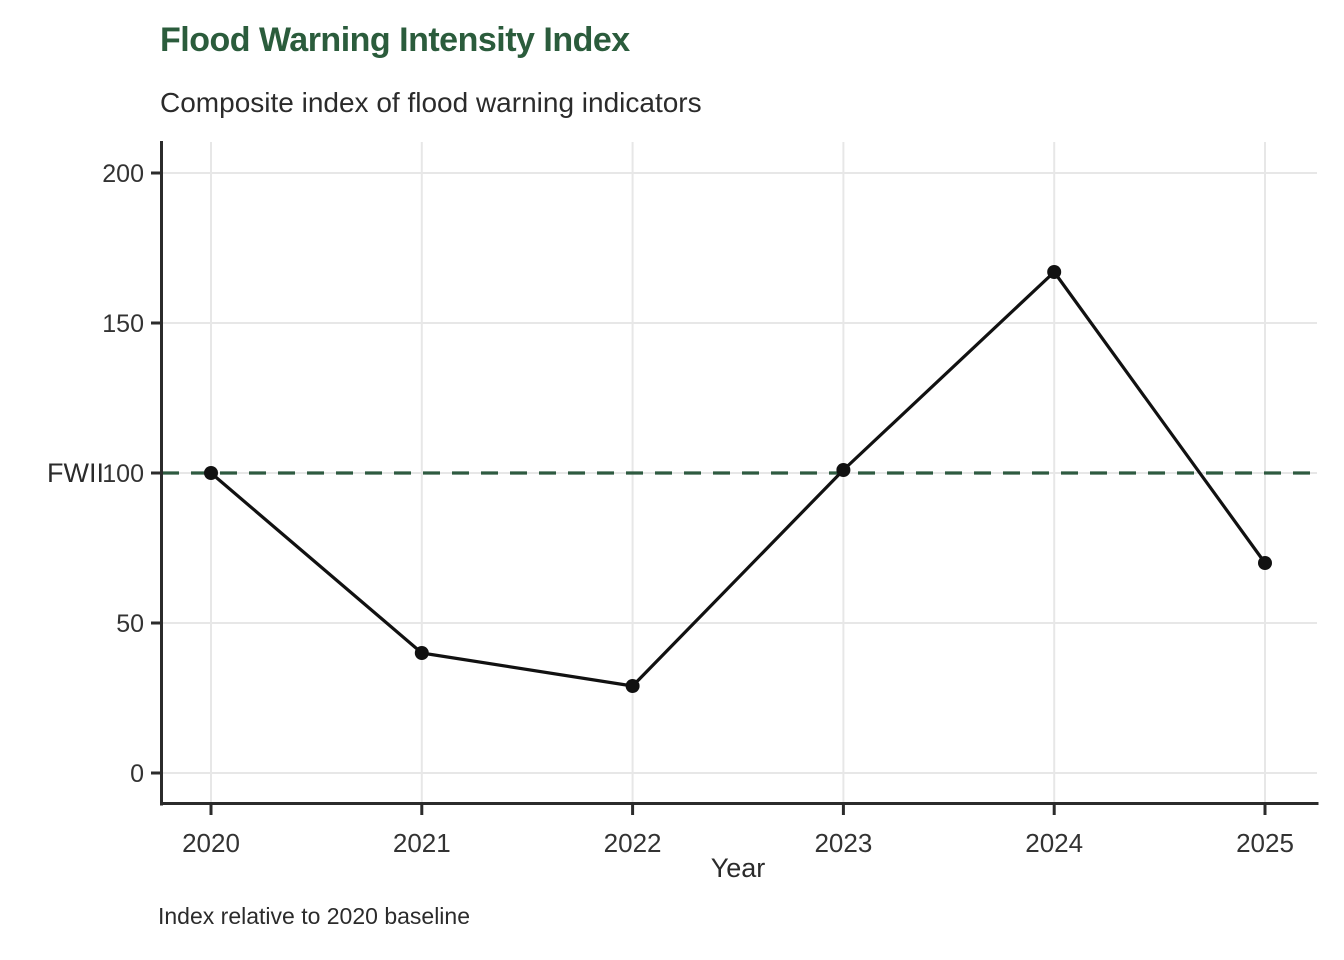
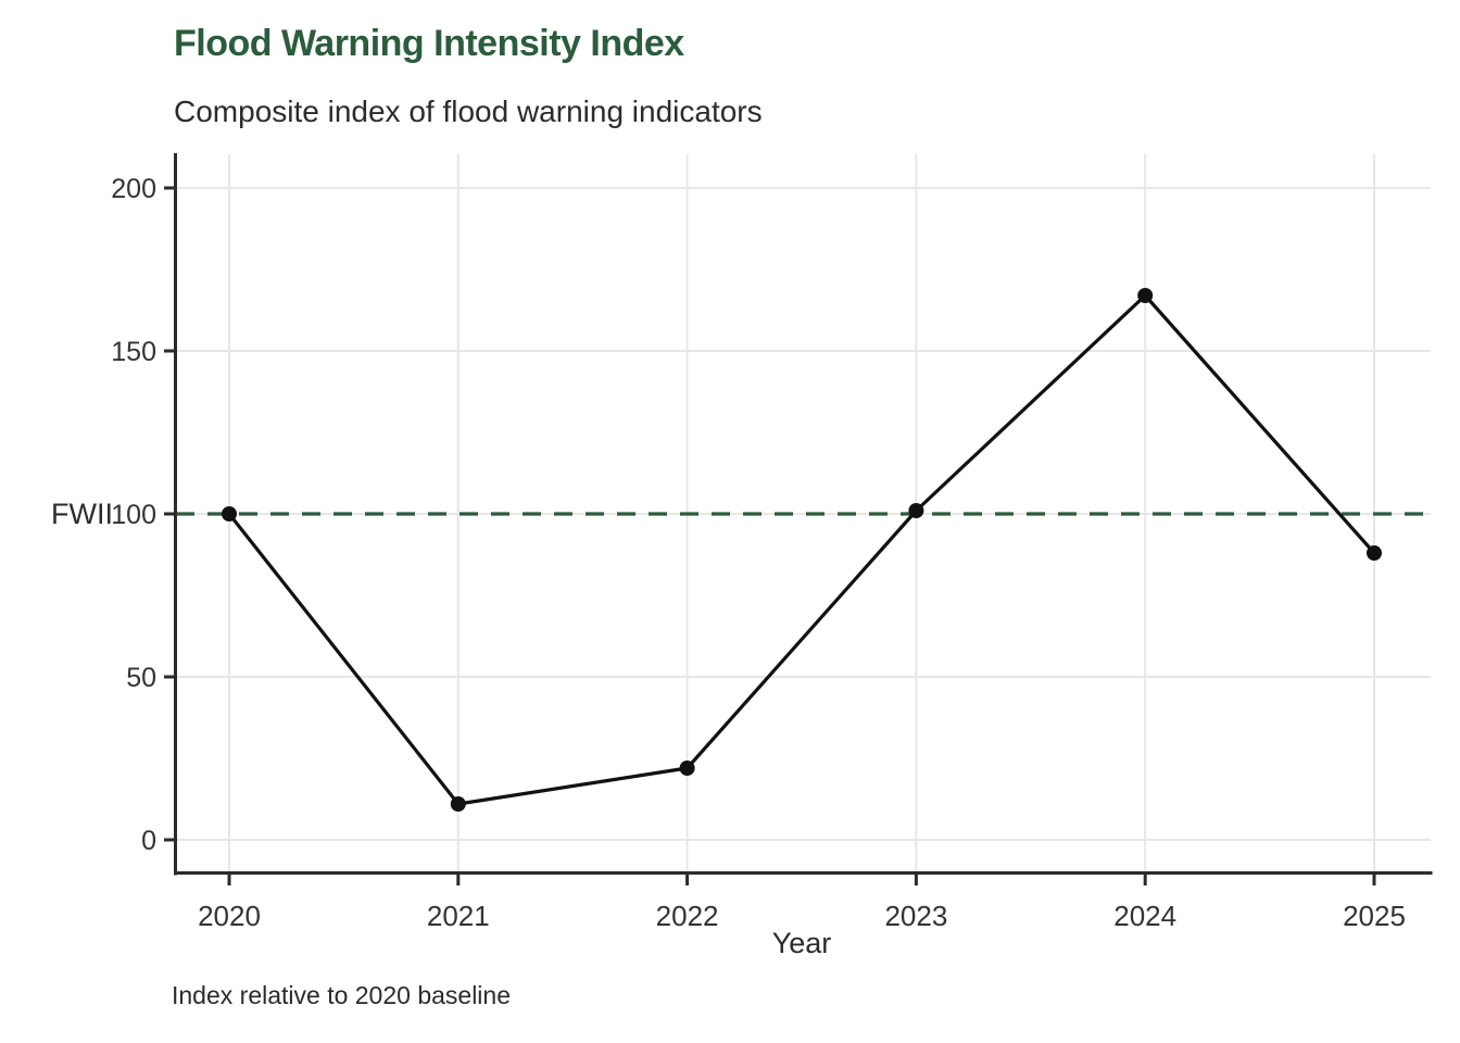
2021: 40 -> 11
2022: 29 -> 22
2025: 70 -> 88
